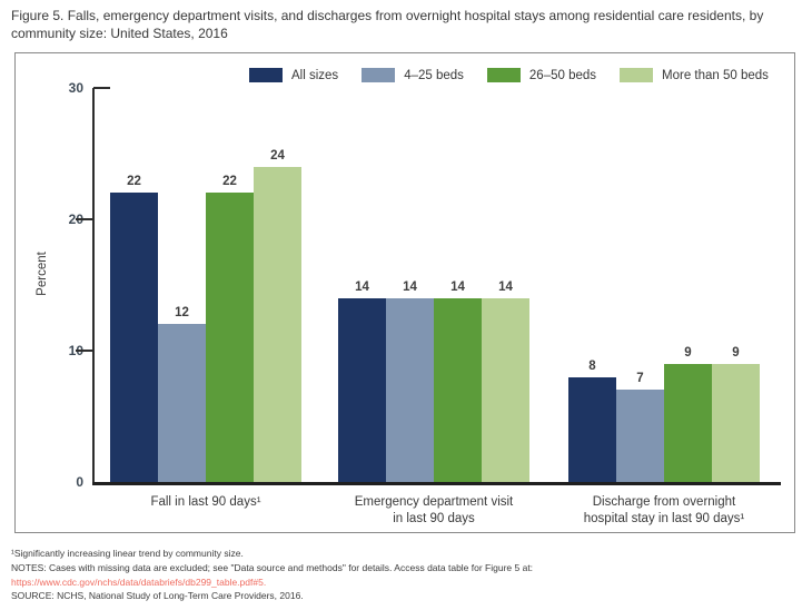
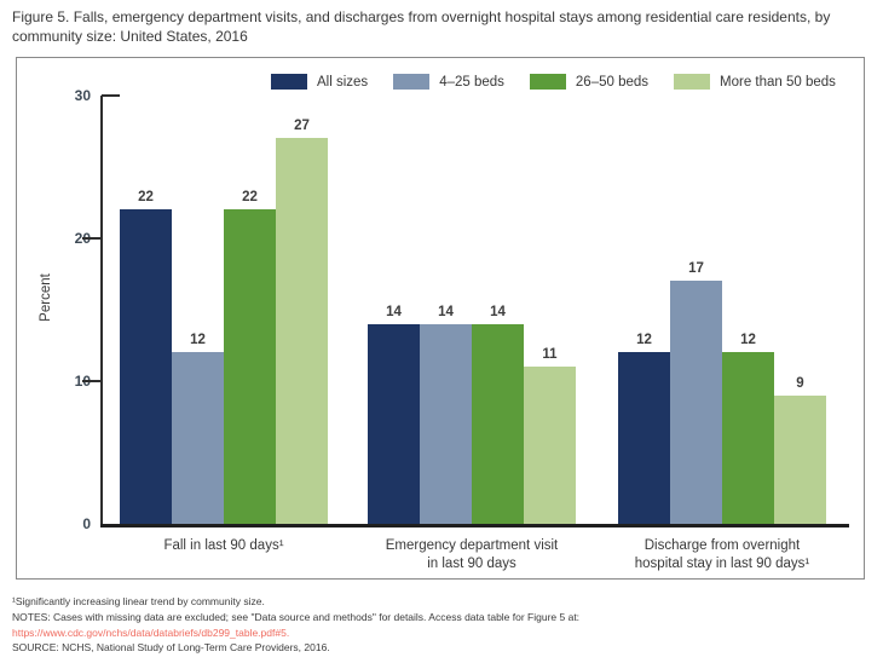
More than 50 beds/Fall in last 90 days¹: 24 -> 27
More than 50 beds/Emergency department visit in last 90 days: 14 -> 11
All sizes/Discharge from overnight hospital stay in last 90 days¹: 8 -> 12
4–25 beds/Discharge from overnight hospital stay in last 90 days¹: 7 -> 17
26–50 beds/Discharge from overnight hospital stay in last 90 days¹: 9 -> 12
